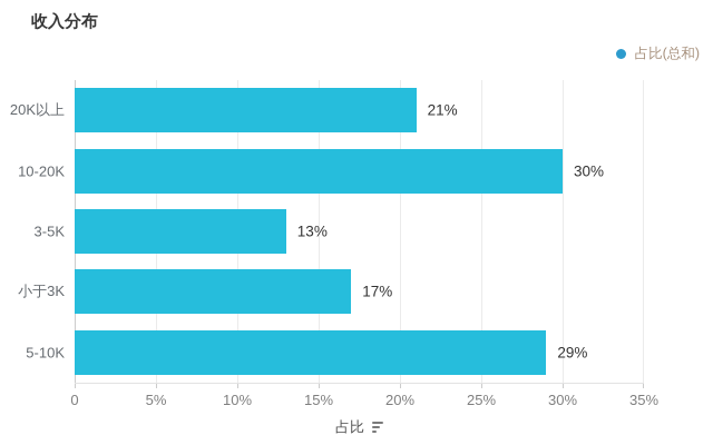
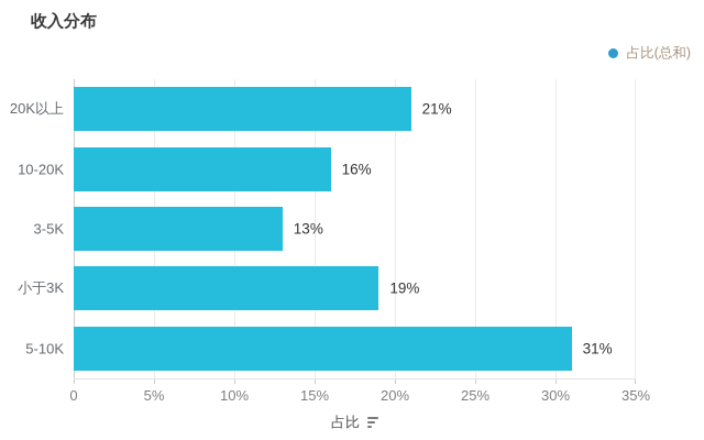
10-20K: 30% -> 16%
小于3K: 17% -> 19%
5-10K: 29% -> 31%
